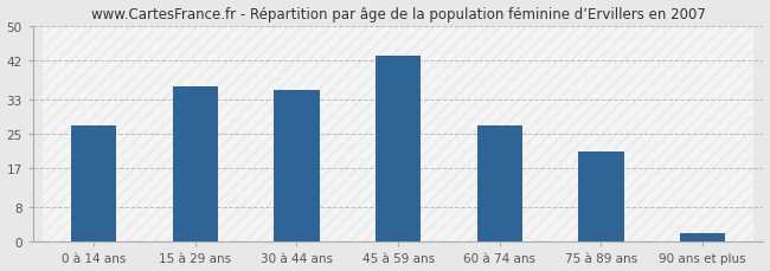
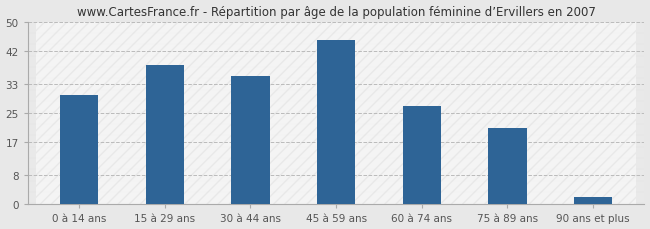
0 à 14 ans: 27 -> 30
15 à 29 ans: 36 -> 38
45 à 59 ans: 43 -> 45
